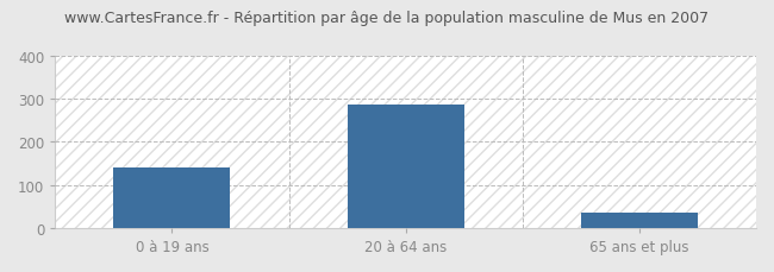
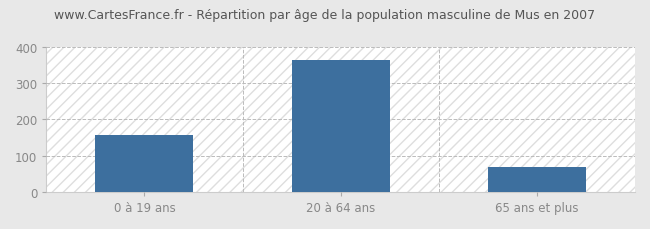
0 à 19 ans: 140 -> 157
20 à 64 ans: 285 -> 362
65 ans et plus: 35 -> 70
